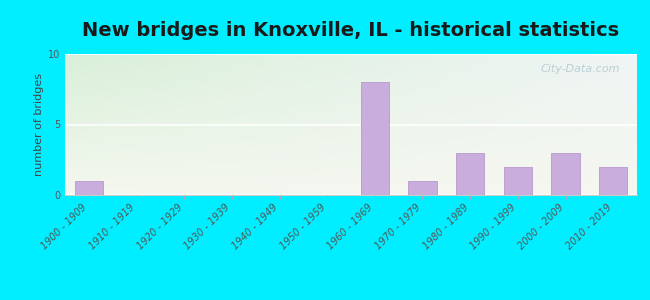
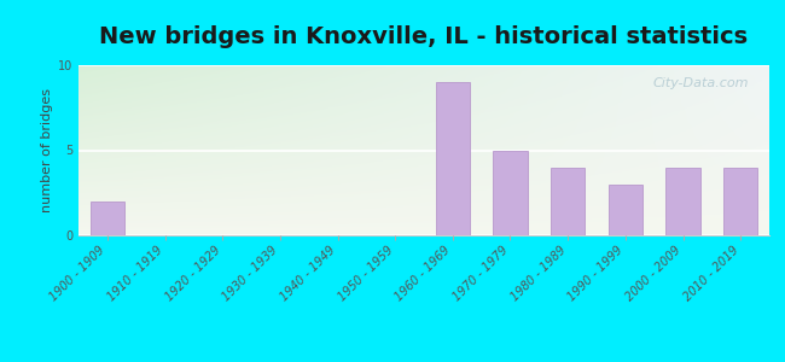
1900 - 1909: 1 -> 2
1960 - 1969: 8 -> 9
1970 - 1979: 1 -> 5
1980 - 1989: 3 -> 4
1990 - 1999: 2 -> 3
2000 - 2009: 3 -> 4
2010 - 2019: 2 -> 4
